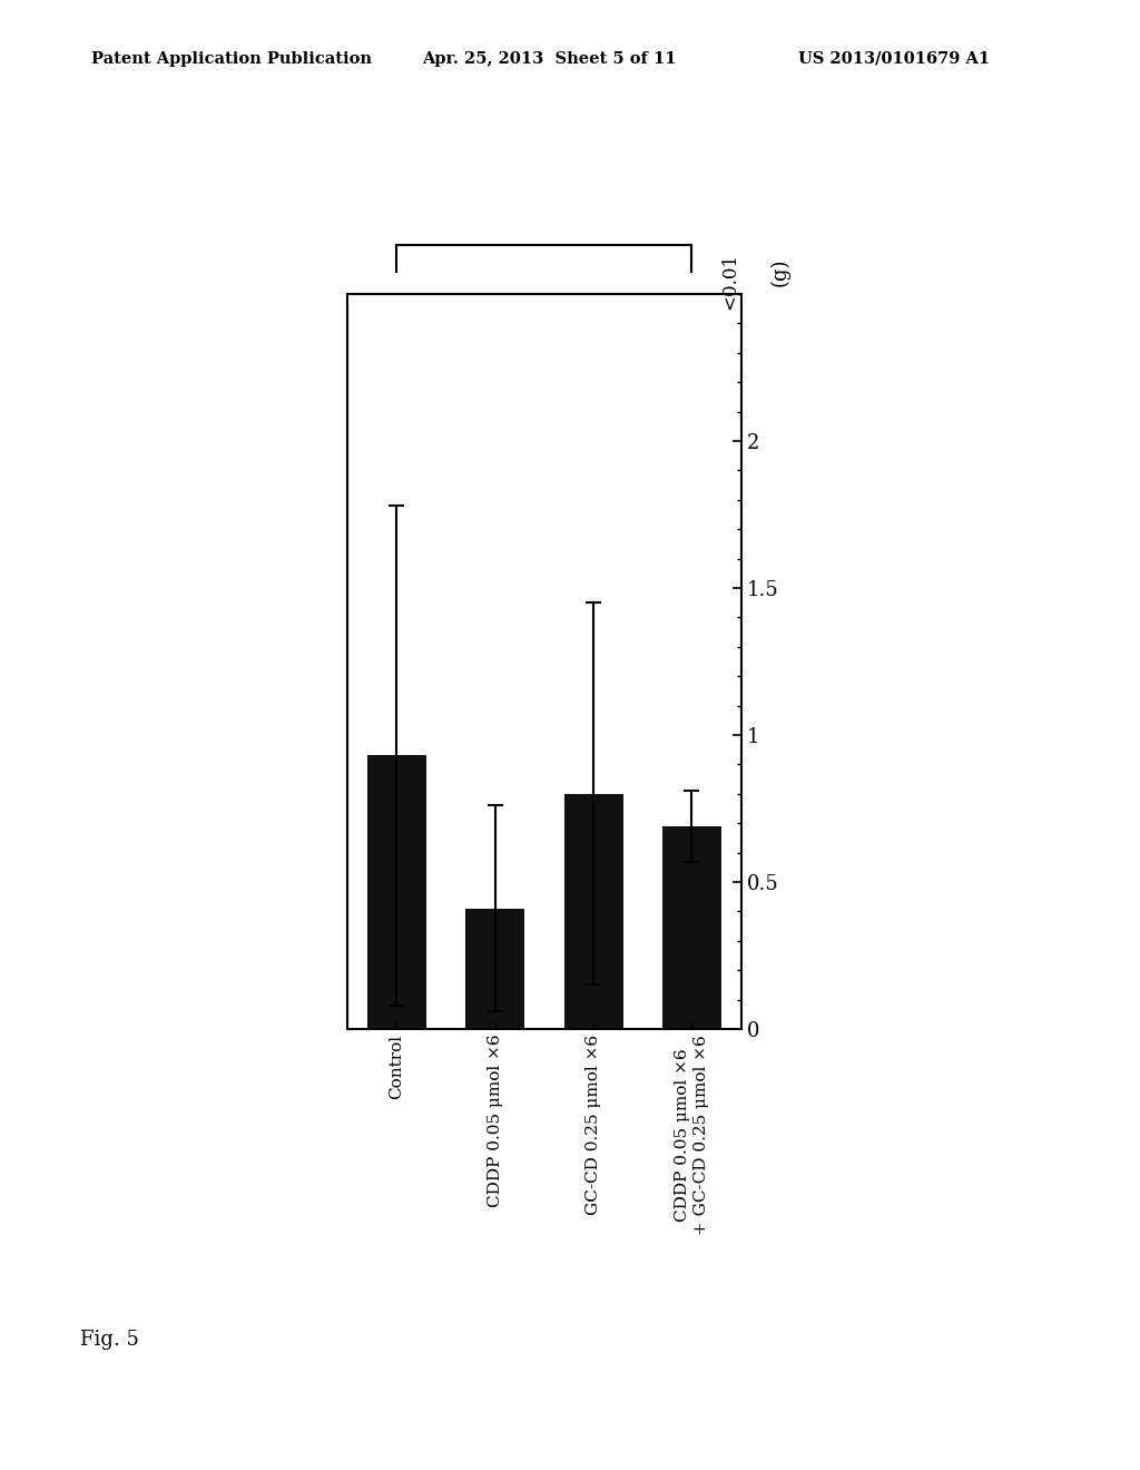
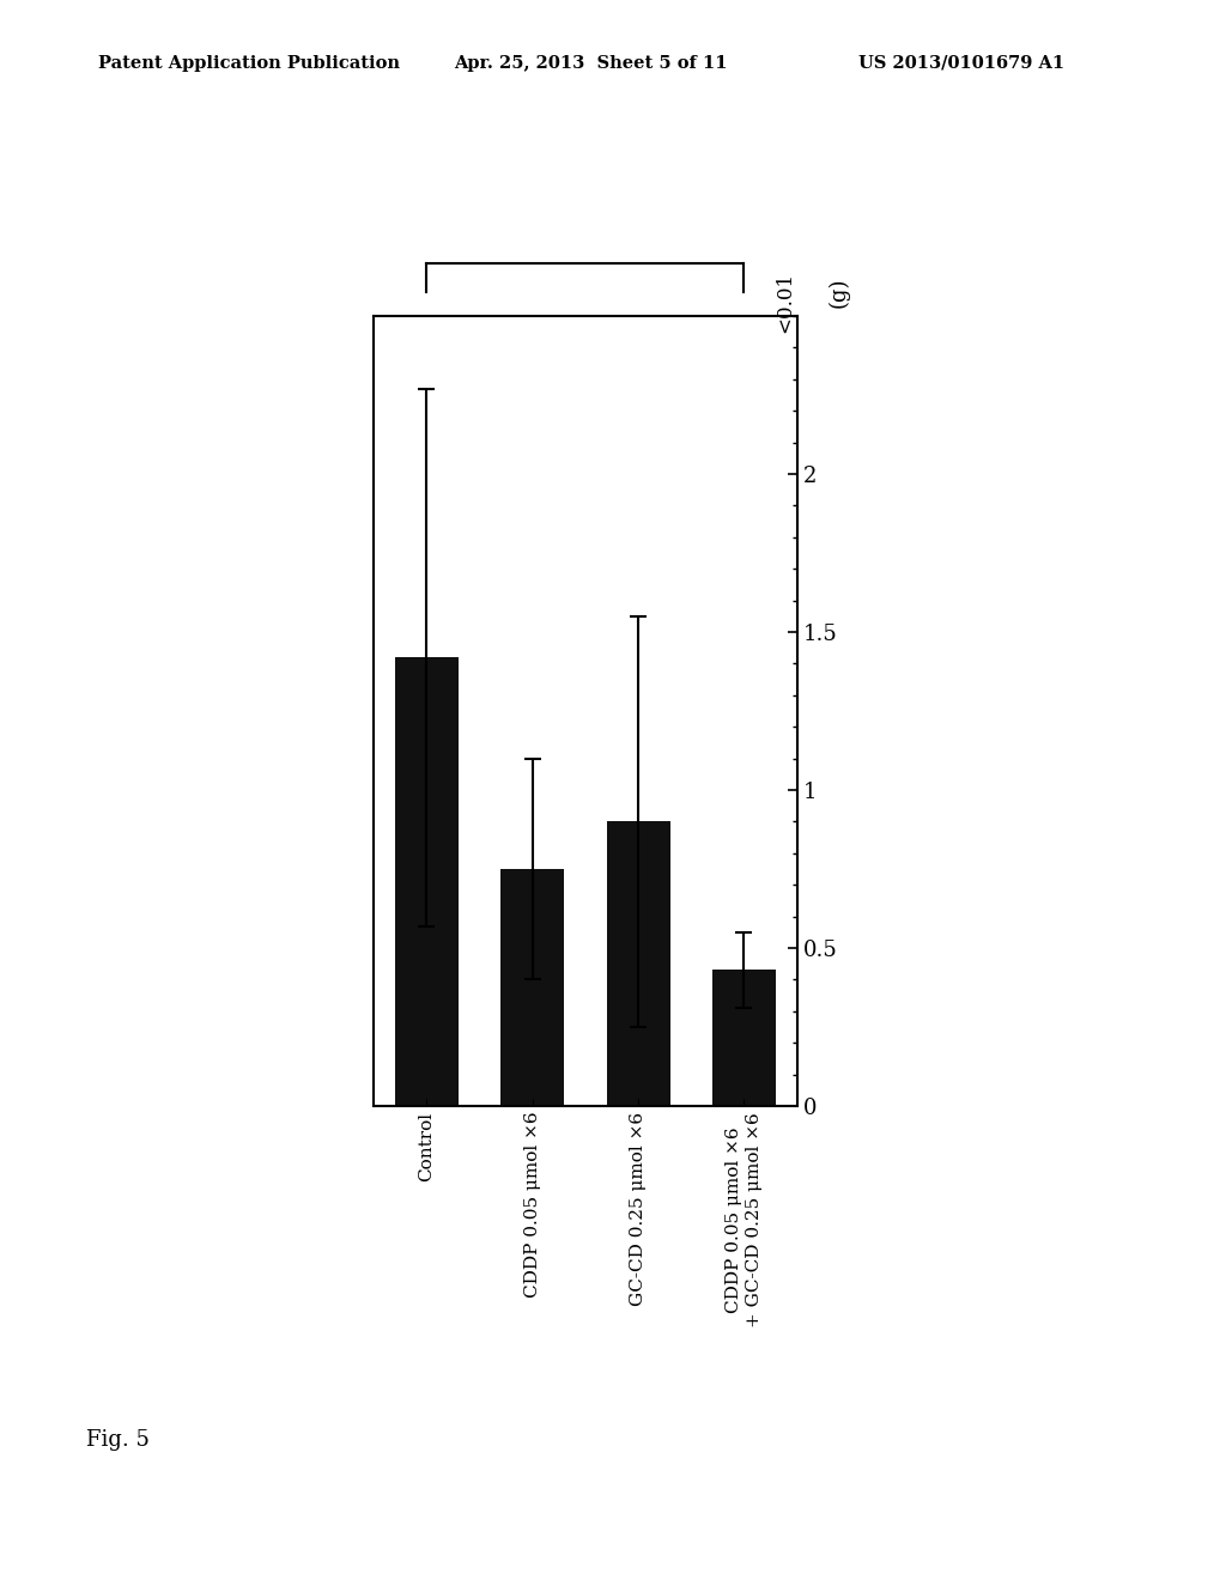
Control: 0.93 -> 1.42
CDDP 0.05 μmol ×6: 0.41 -> 0.75
GC-CD 0.25 μmol ×6: 0.80 -> 0.90
CDDP 0.05 μmol ×6 + GC-CD 0.25 μmol ×6: 0.69 -> 0.43
